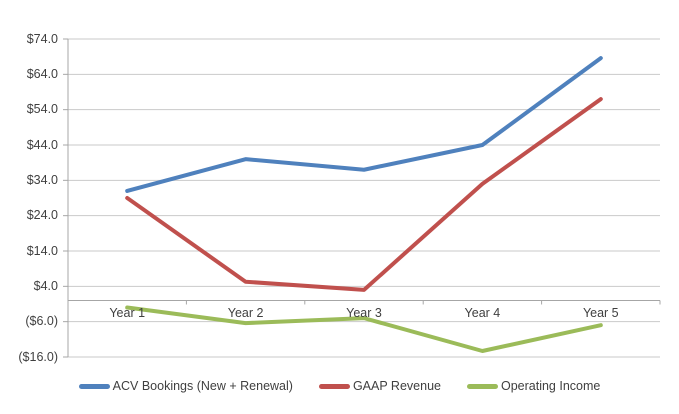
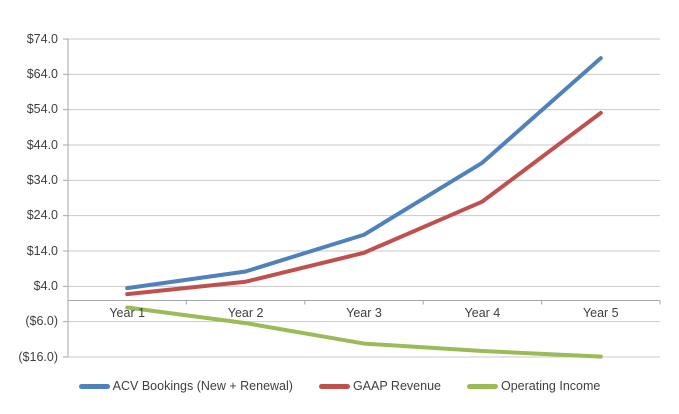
ACV Bookings (New + Renewal)/Year 1: $31 -> $4
GAAP Revenue/Year 1: $29 -> $2
ACV Bookings (New + Renewal)/Year 2: $40 -> $8
ACV Bookings (New + Renewal)/Year 3: $37 -> $19
GAAP Revenue/Year 3: $3 -> $14
Operating Income/Year 3: -$5 -> -$12
ACV Bookings (New + Renewal)/Year 4: $44 -> $39
GAAP Revenue/Year 4: $33 -> $28
GAAP Revenue/Year 5: $57 -> $53
Operating Income/Year 5: -$7 -> -$16
